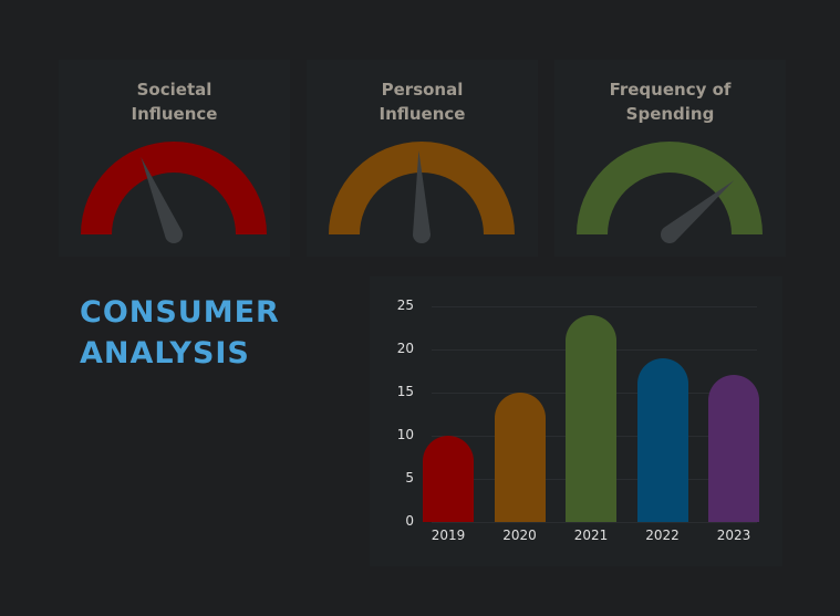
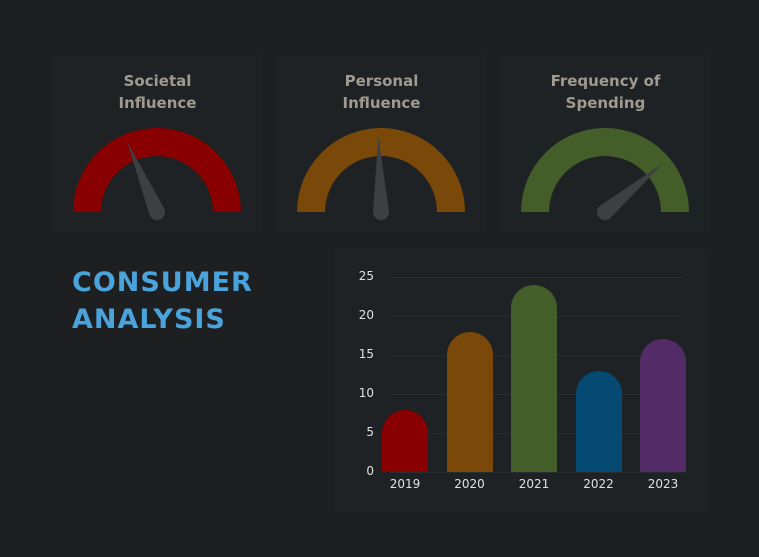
2019: 10 -> 8
2020: 15 -> 18
2022: 19 -> 13
